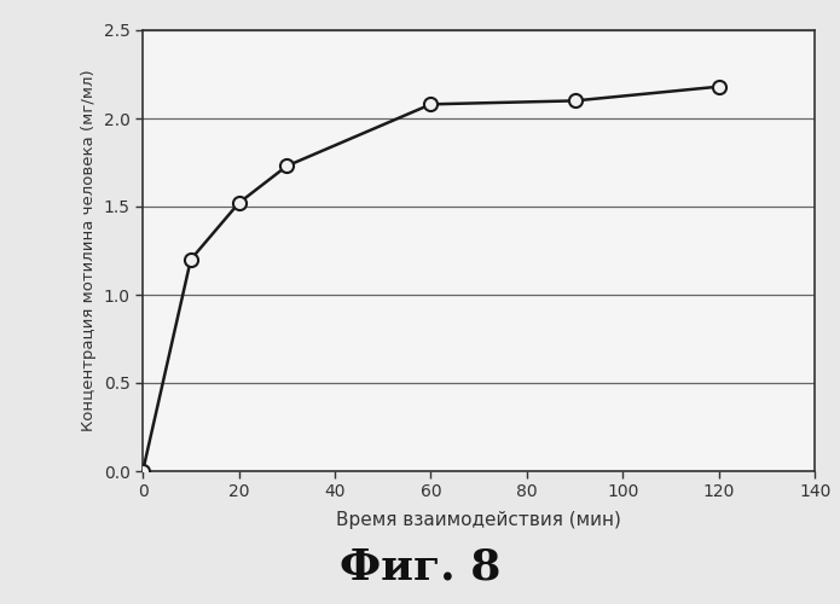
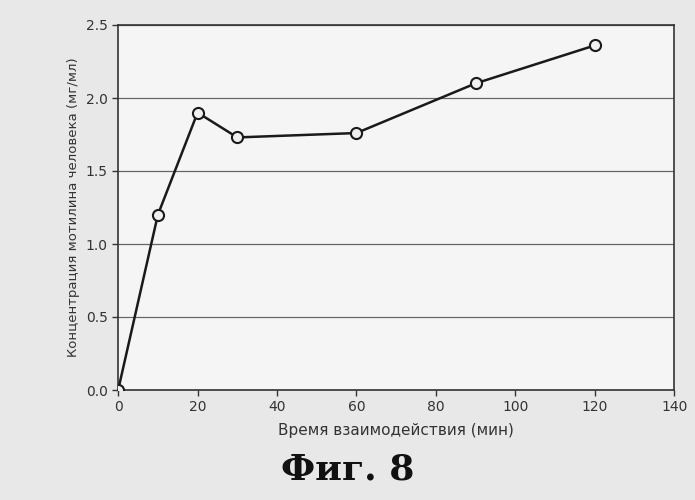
20: 1.52 -> 1.90
60: 2.08 -> 1.76
120: 2.18 -> 2.36
